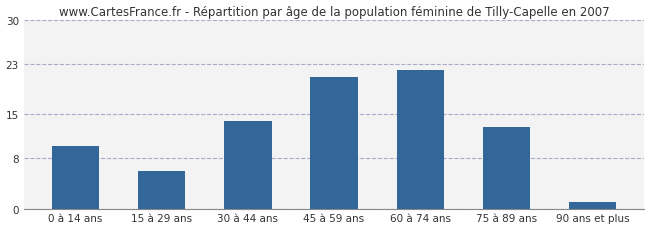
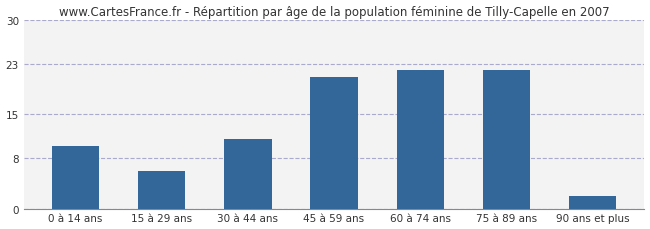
30 à 44 ans: 14 -> 11
75 à 89 ans: 13 -> 22
90 ans et plus: 1 -> 2
